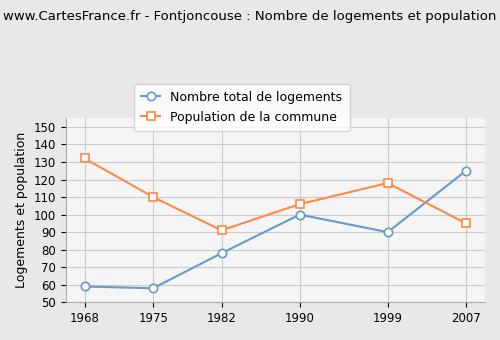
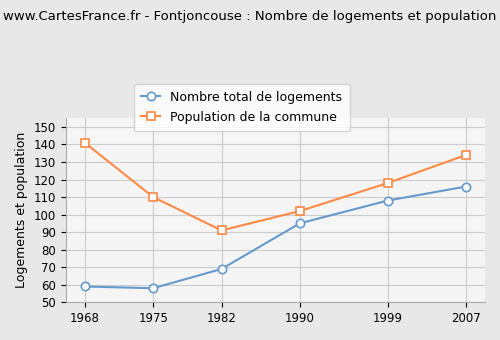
Population de la commune/1968: 132 -> 141
Nombre total de logements/1982: 78 -> 69
Nombre total de logements/1990: 100 -> 95
Population de la commune/1990: 106 -> 102
Nombre total de logements/1999: 90 -> 108
Nombre total de logements/2007: 125 -> 116
Population de la commune/2007: 95 -> 134
